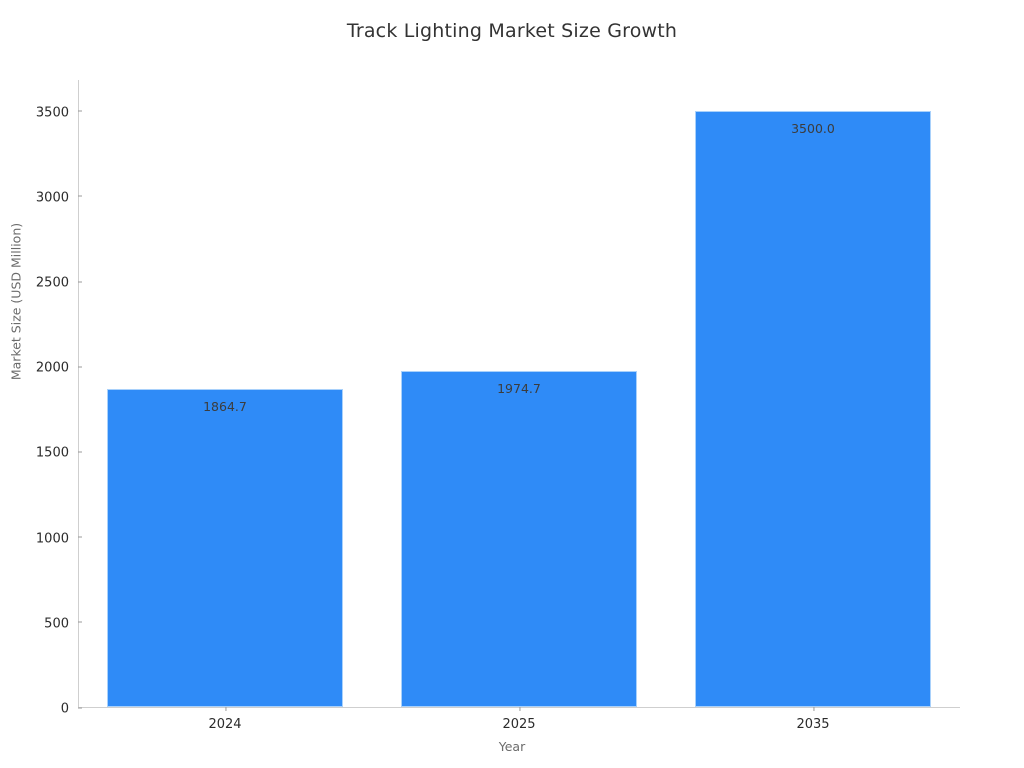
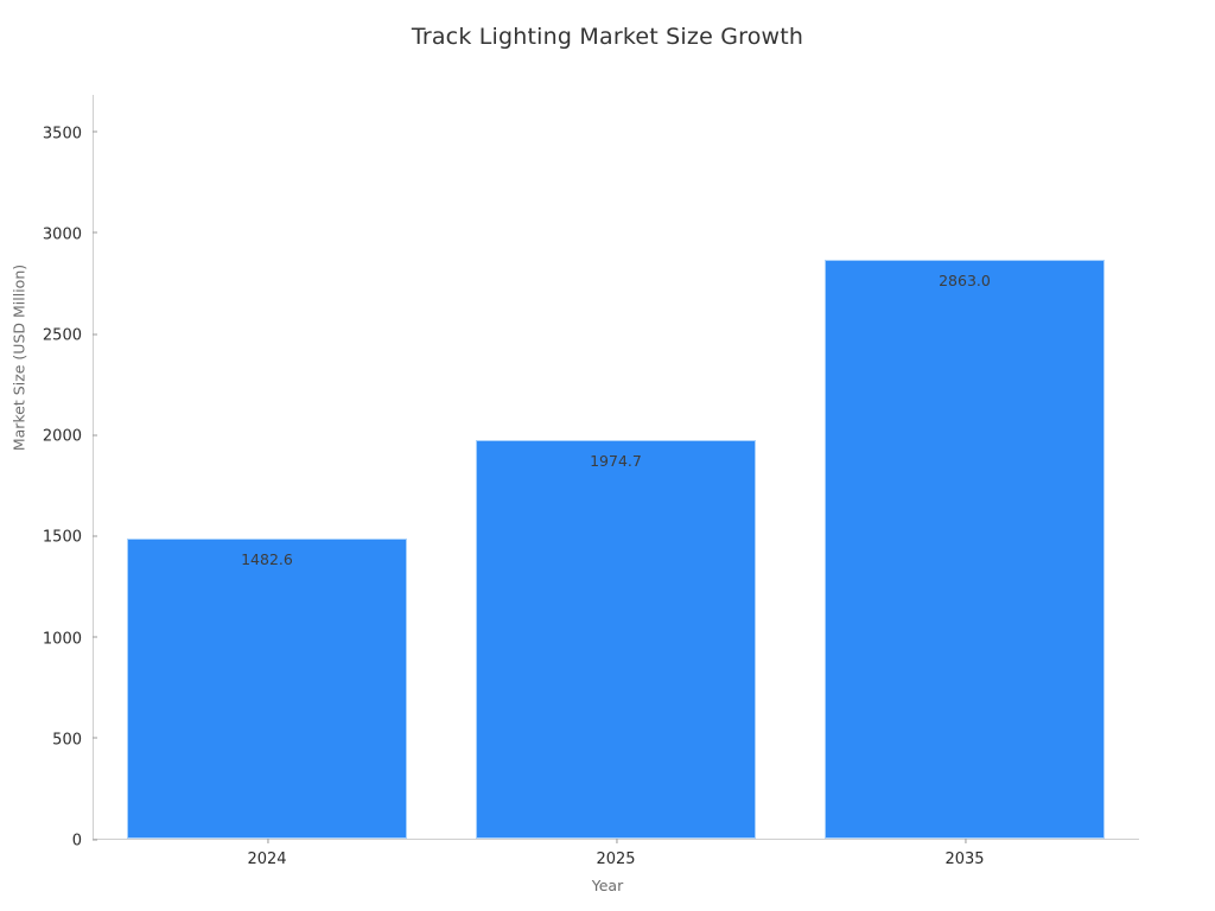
2024: 1864.7 -> 1482.6
2035: 3500.0 -> 2863.0
